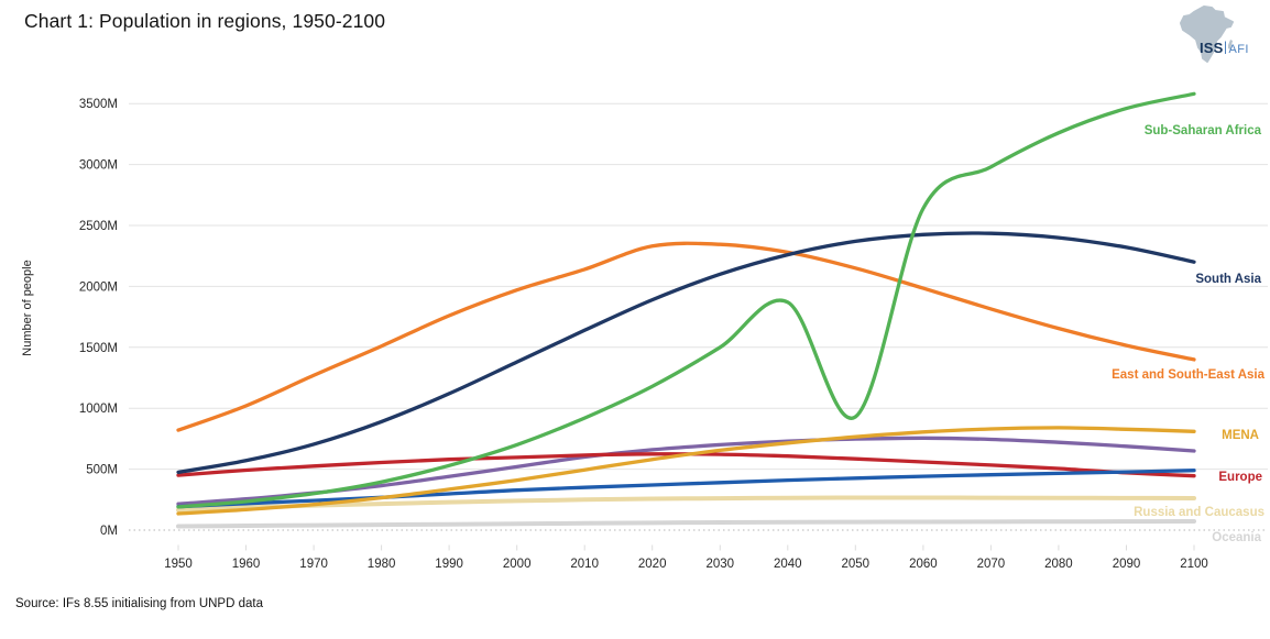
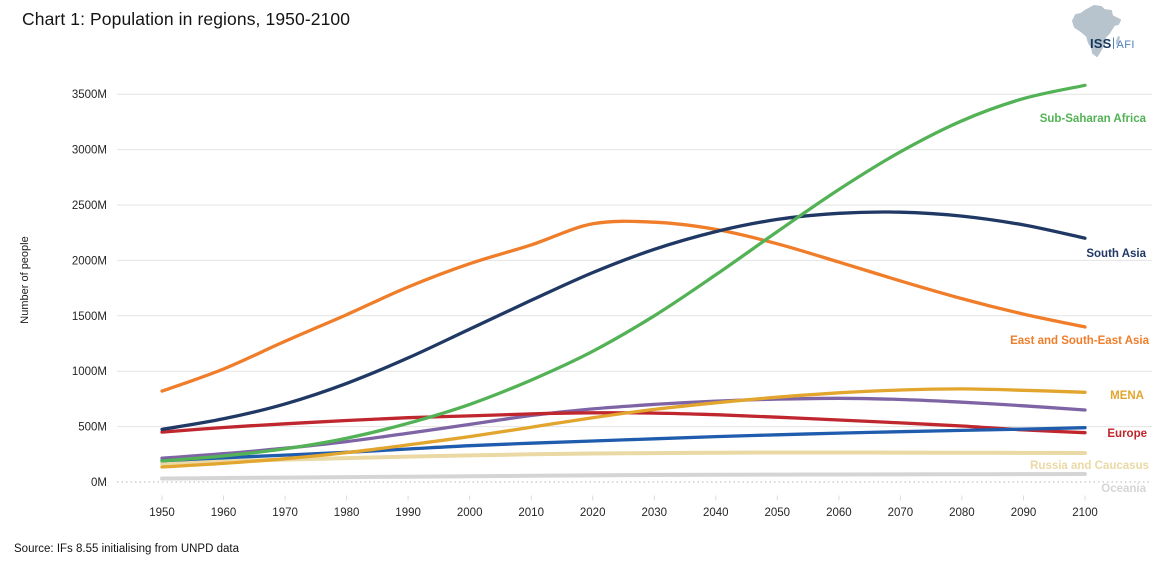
Sub-Saharan Africa/2050: 930M -> 2260M
